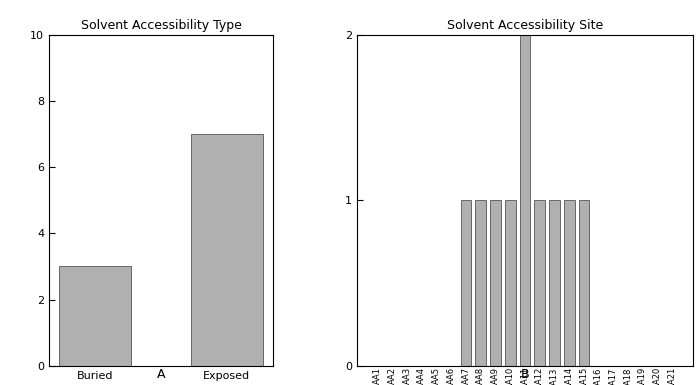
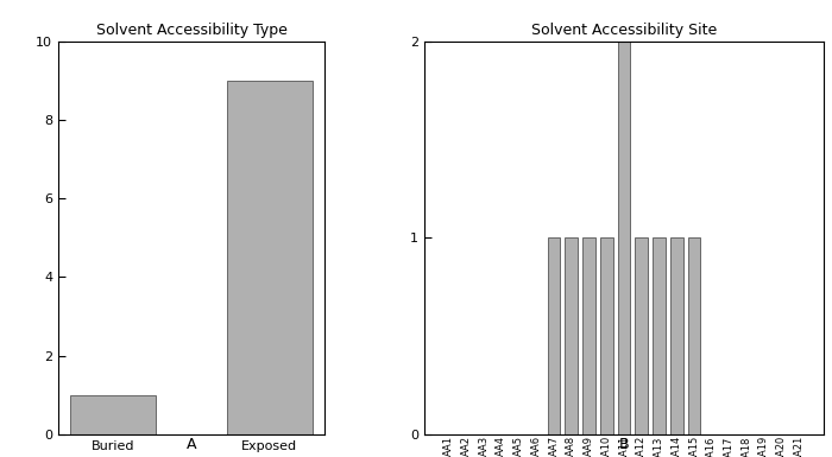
Solvent Accessibility Type/Buried: 3 -> 1
Solvent Accessibility Type/Exposed: 7 -> 9
